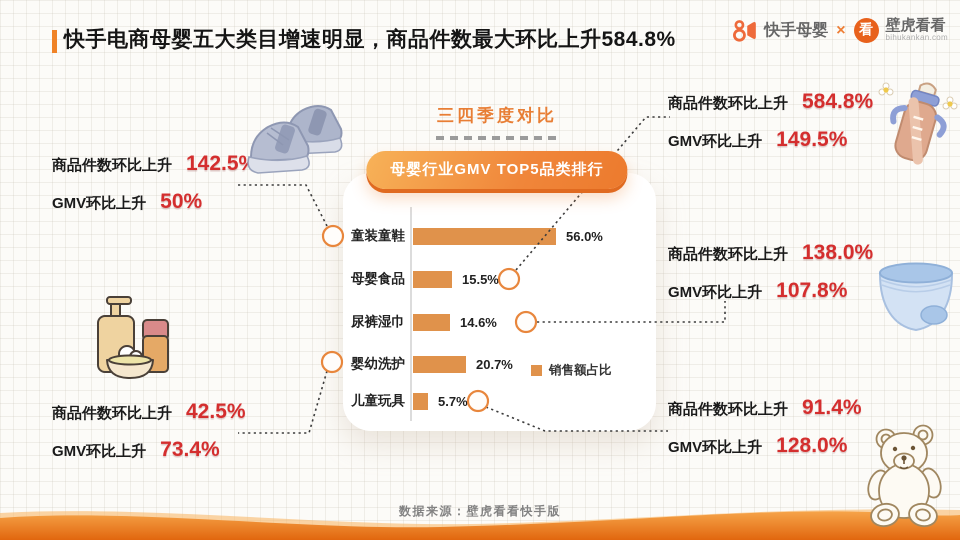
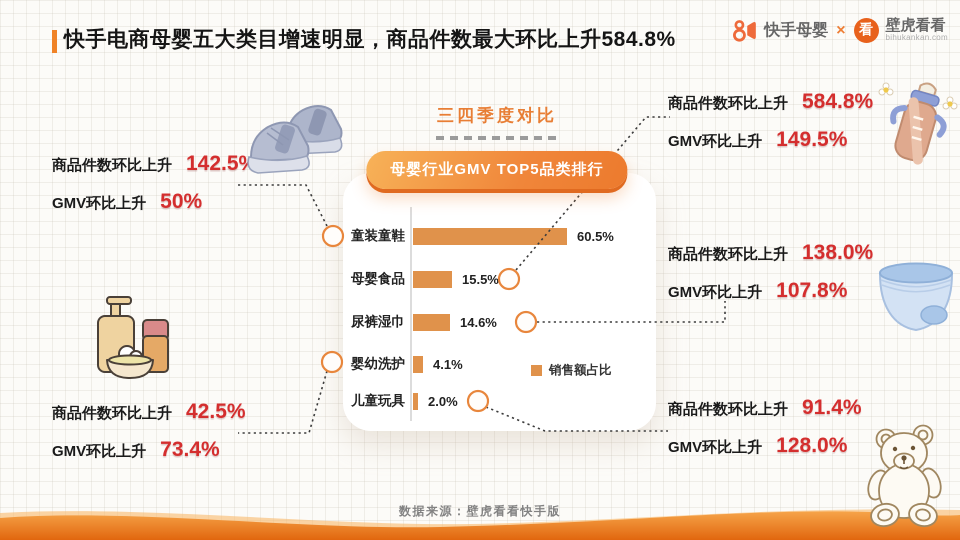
童装童鞋: 56.0% -> 60.5%
婴幼洗护: 20.7% -> 4.1%
儿童玩具: 5.7% -> 2.0%
